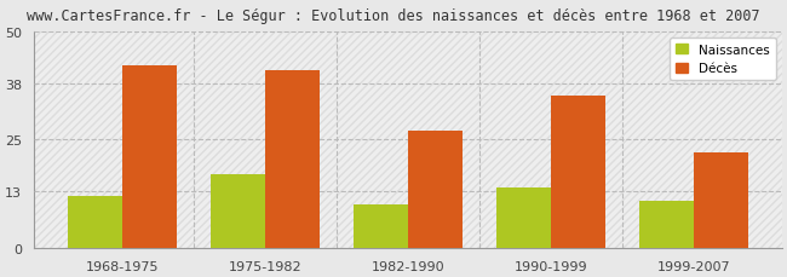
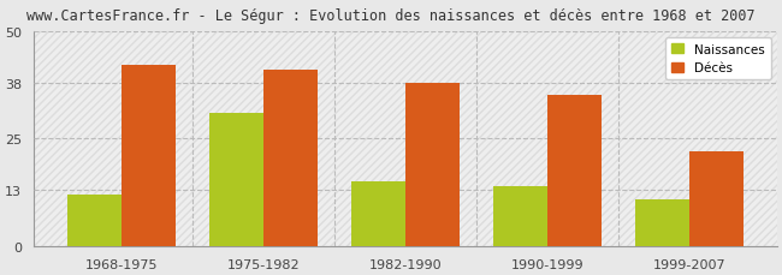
Naissances/1975-1982: 17 -> 31
Naissances/1982-1990: 10 -> 15
Décès/1982-1990: 27 -> 38
